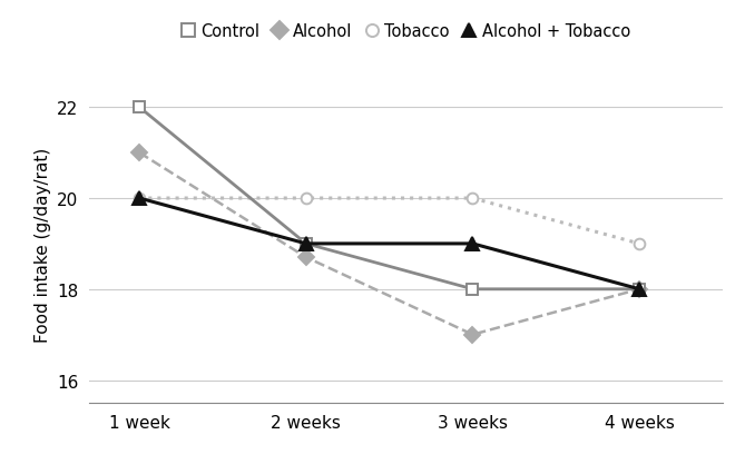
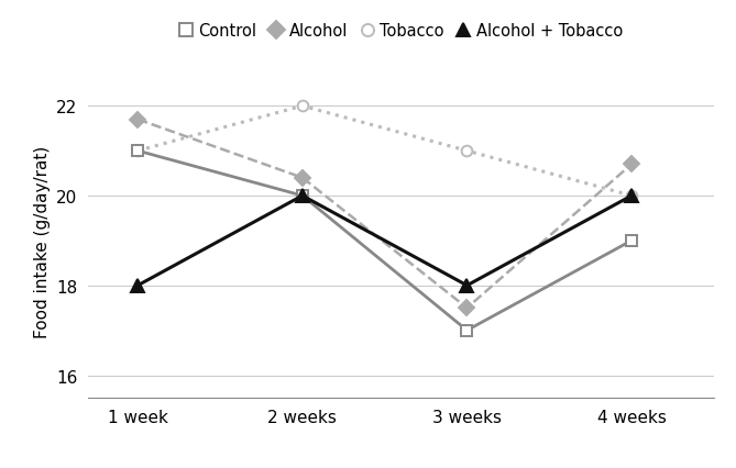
Control/1 week: 22 -> 21
Alcohol/1 week: 21.0 -> 21.7
Tobacco/1 week: 20 -> 21
Alcohol + Tobacco/1 week: 20 -> 18
Control/2 weeks: 19 -> 20
Alcohol/2 weeks: 18.7 -> 20.4
Tobacco/2 weeks: 20 -> 22
Alcohol + Tobacco/2 weeks: 19 -> 20
Control/3 weeks: 18 -> 17
Alcohol/3 weeks: 17.0 -> 17.5
Tobacco/3 weeks: 20 -> 21
Alcohol + Tobacco/3 weeks: 19 -> 18
Control/4 weeks: 18 -> 19
Alcohol/4 weeks: 18.0 -> 20.7
Tobacco/4 weeks: 19 -> 20
Alcohol + Tobacco/4 weeks: 18 -> 20
